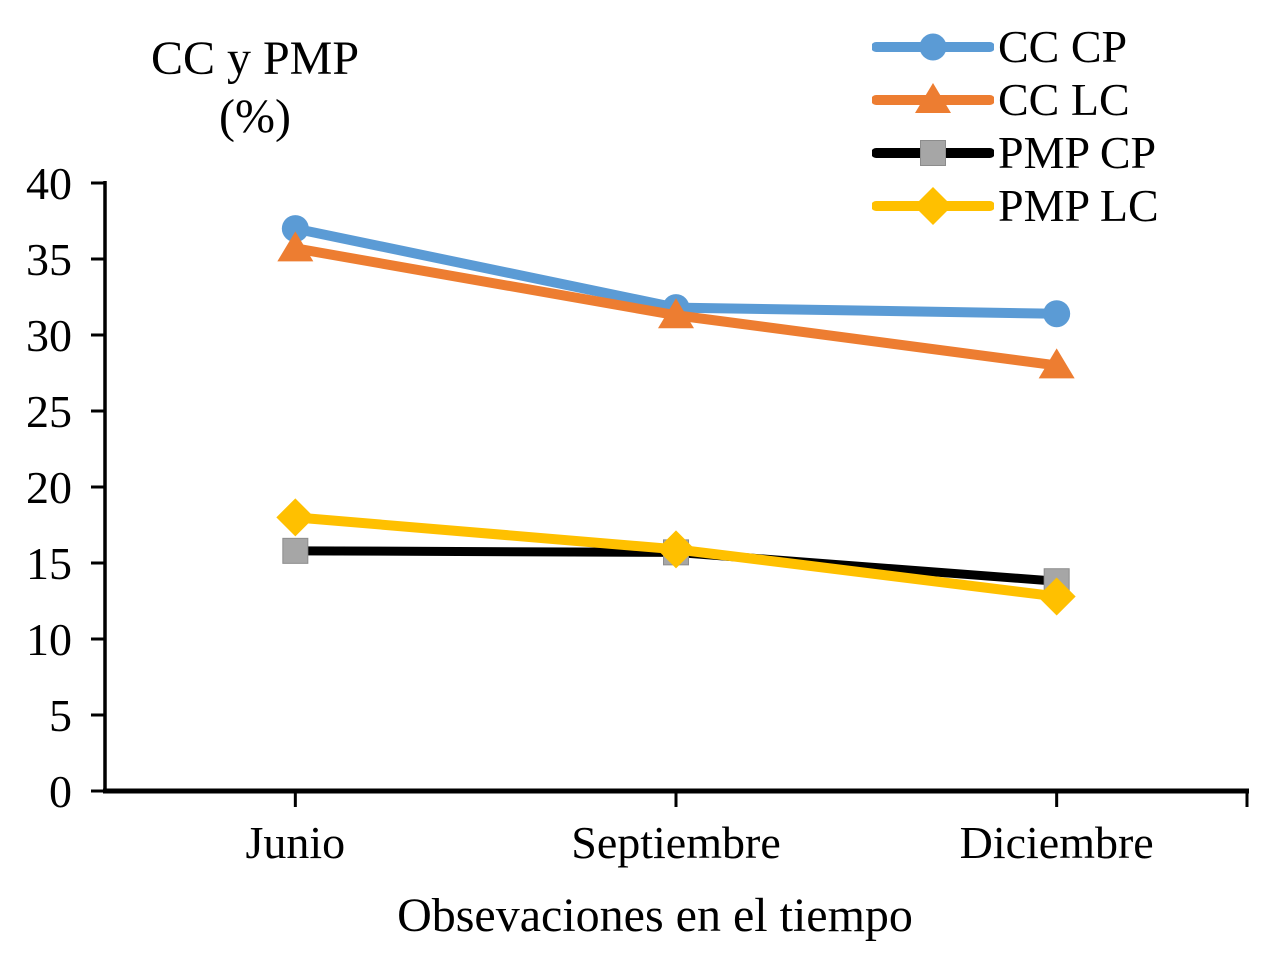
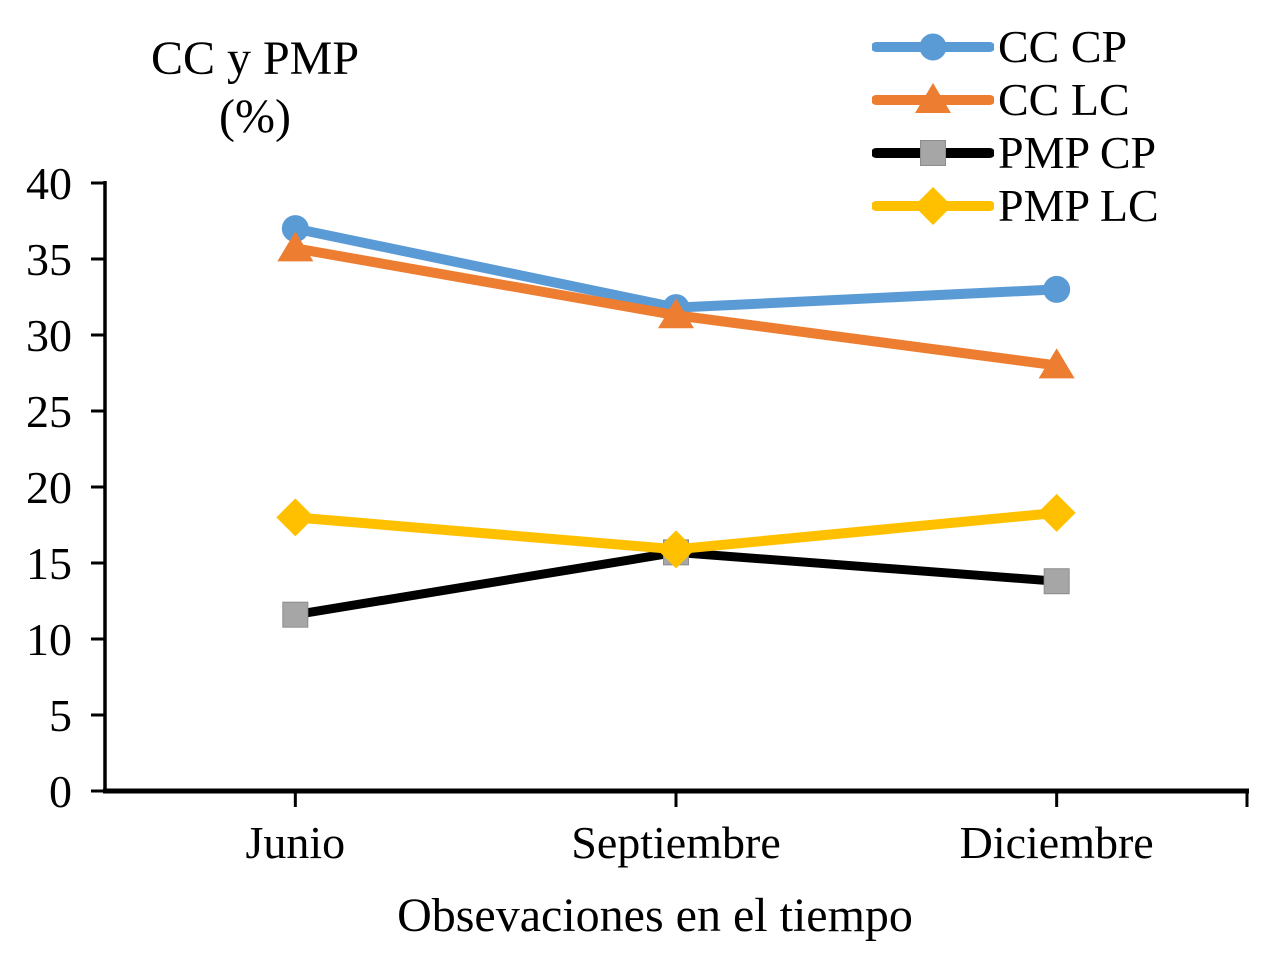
PMP CP/Junio: 15.8 -> 11.6
CC CP/Diciembre: 31.4 -> 33.0
PMP LC/Diciembre: 12.8 -> 18.3
